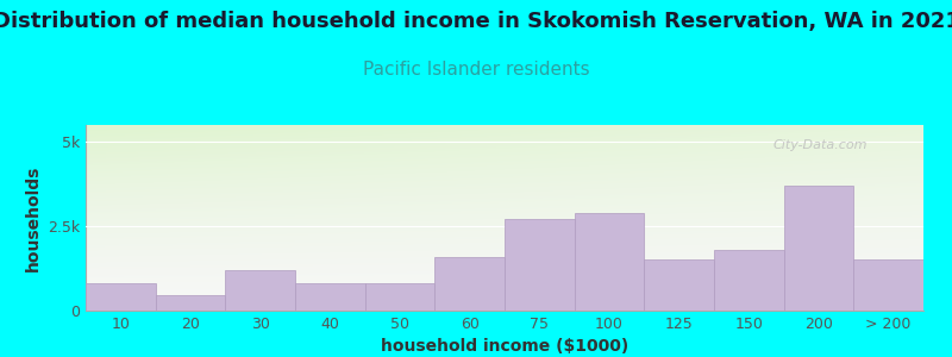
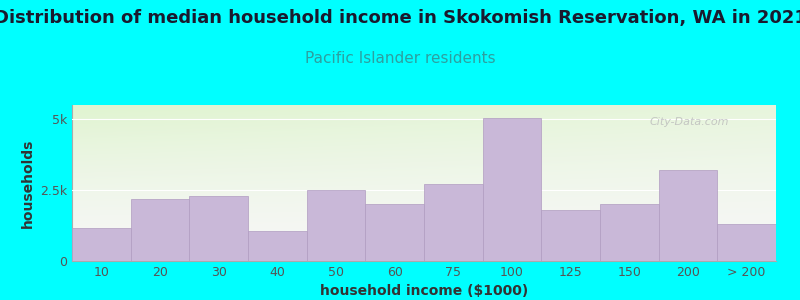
10: 0.80k -> 1.15k
20: 0.45k -> 2.20k
30: 1.20k -> 2.30k
40: 0.80k -> 1.05k
50: 0.80k -> 2.50k
60: 1.60k -> 2.00k
100: 2.90k -> 5.05k
125: 1.50k -> 1.80k
150: 1.80k -> 2.00k
200: 3.70k -> 3.20k
> 200: 1.50k -> 1.30k
